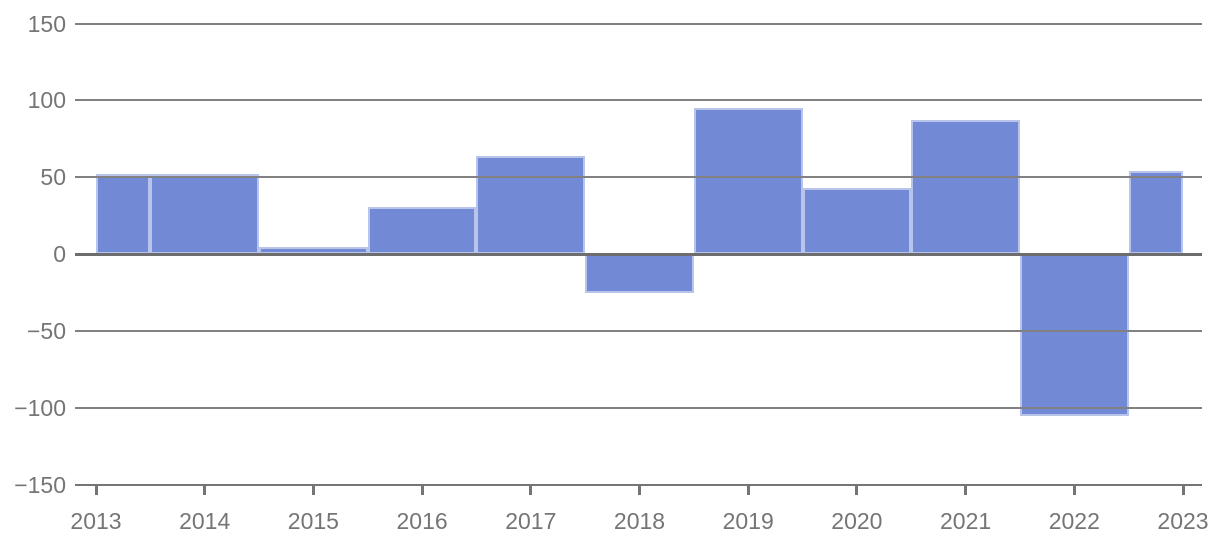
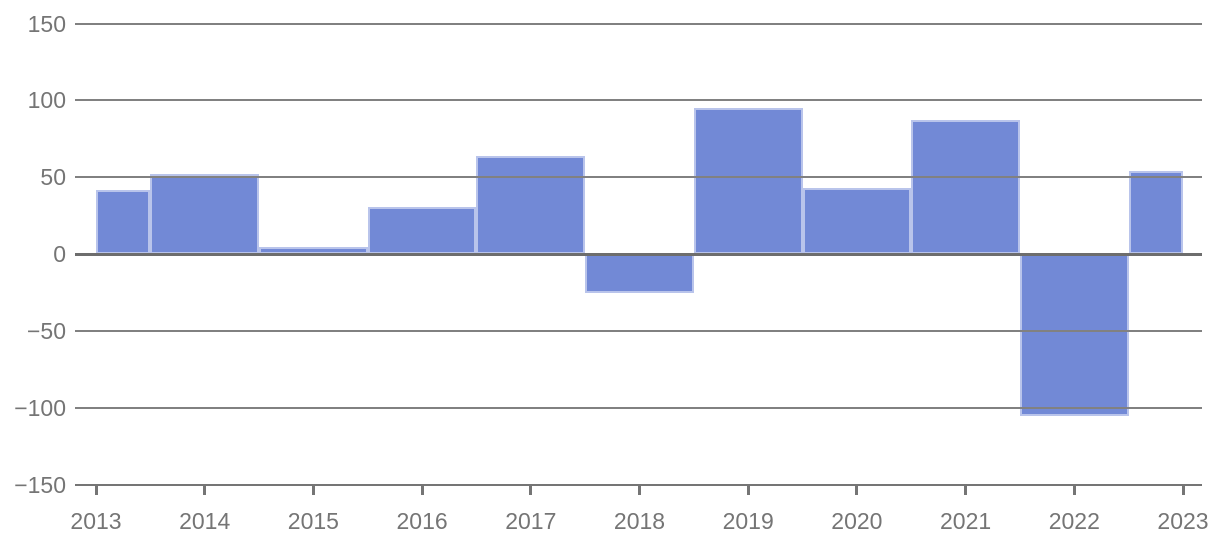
2013: 52 -> 42
